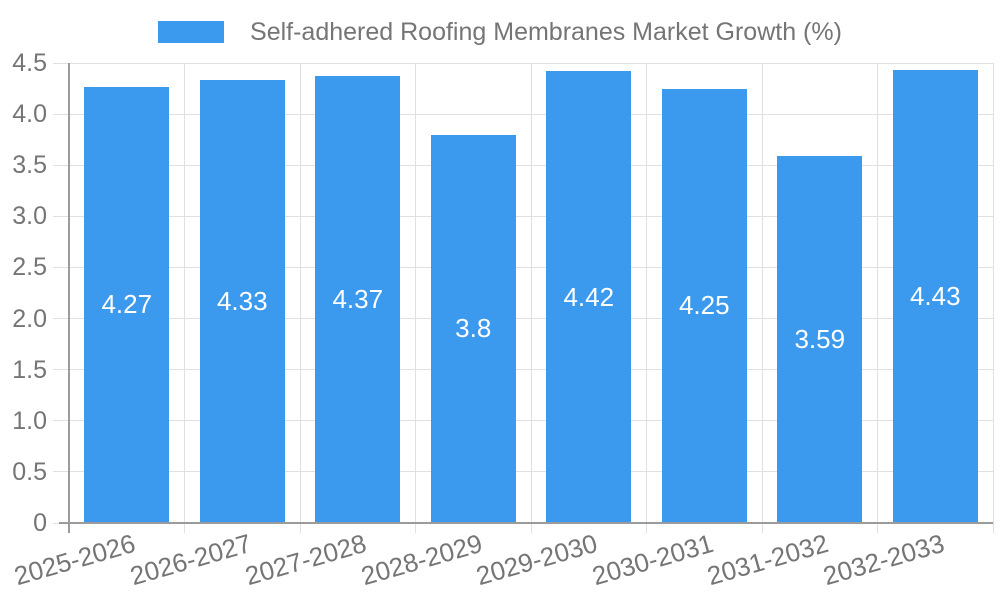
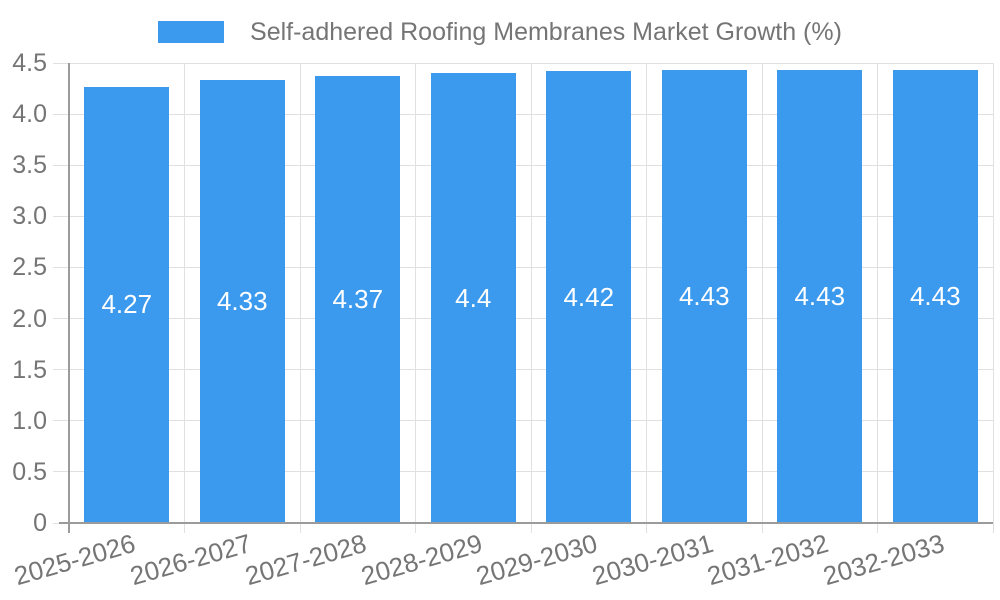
2028-2029: 3.8 -> 4.4
2030-2031: 4.25 -> 4.43
2031-2032: 3.59 -> 4.43
